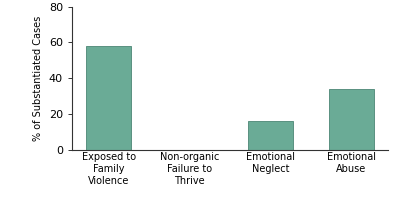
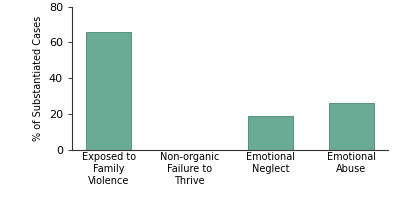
Exposed to Family Violence: 58 -> 66
Emotional Neglect: 16 -> 19
Emotional Abuse: 34 -> 26
